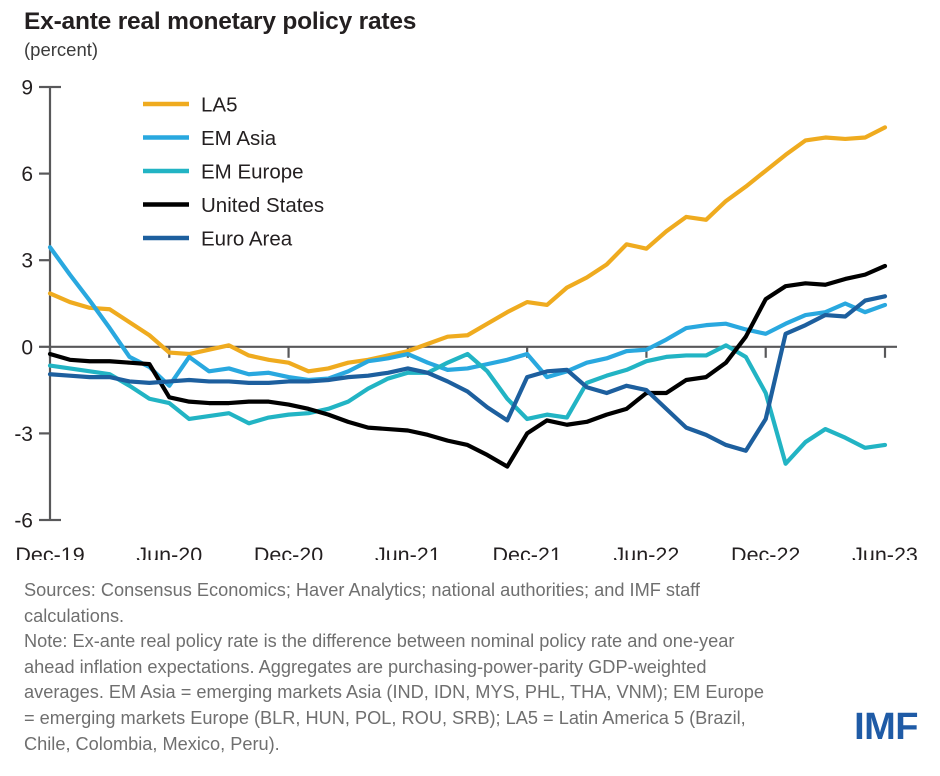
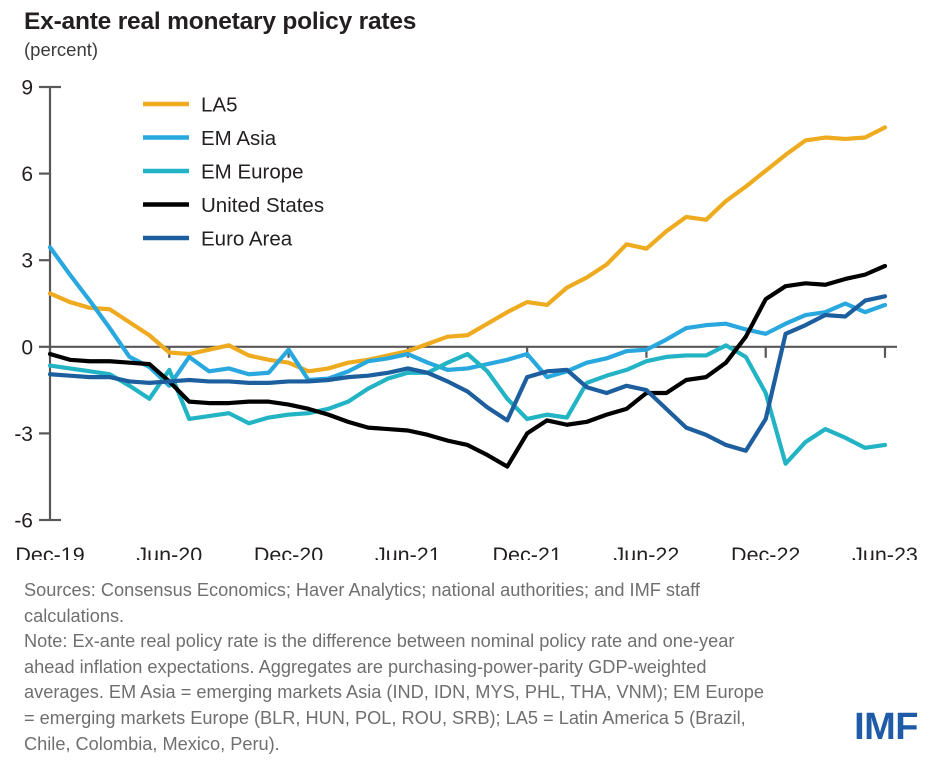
EM Europe/Jun-20: -1.9 -> -0.8
United States/Jun-20: -1.8 -> -1.2
EM Asia/Dec-20: -1.1 -> -0.1
